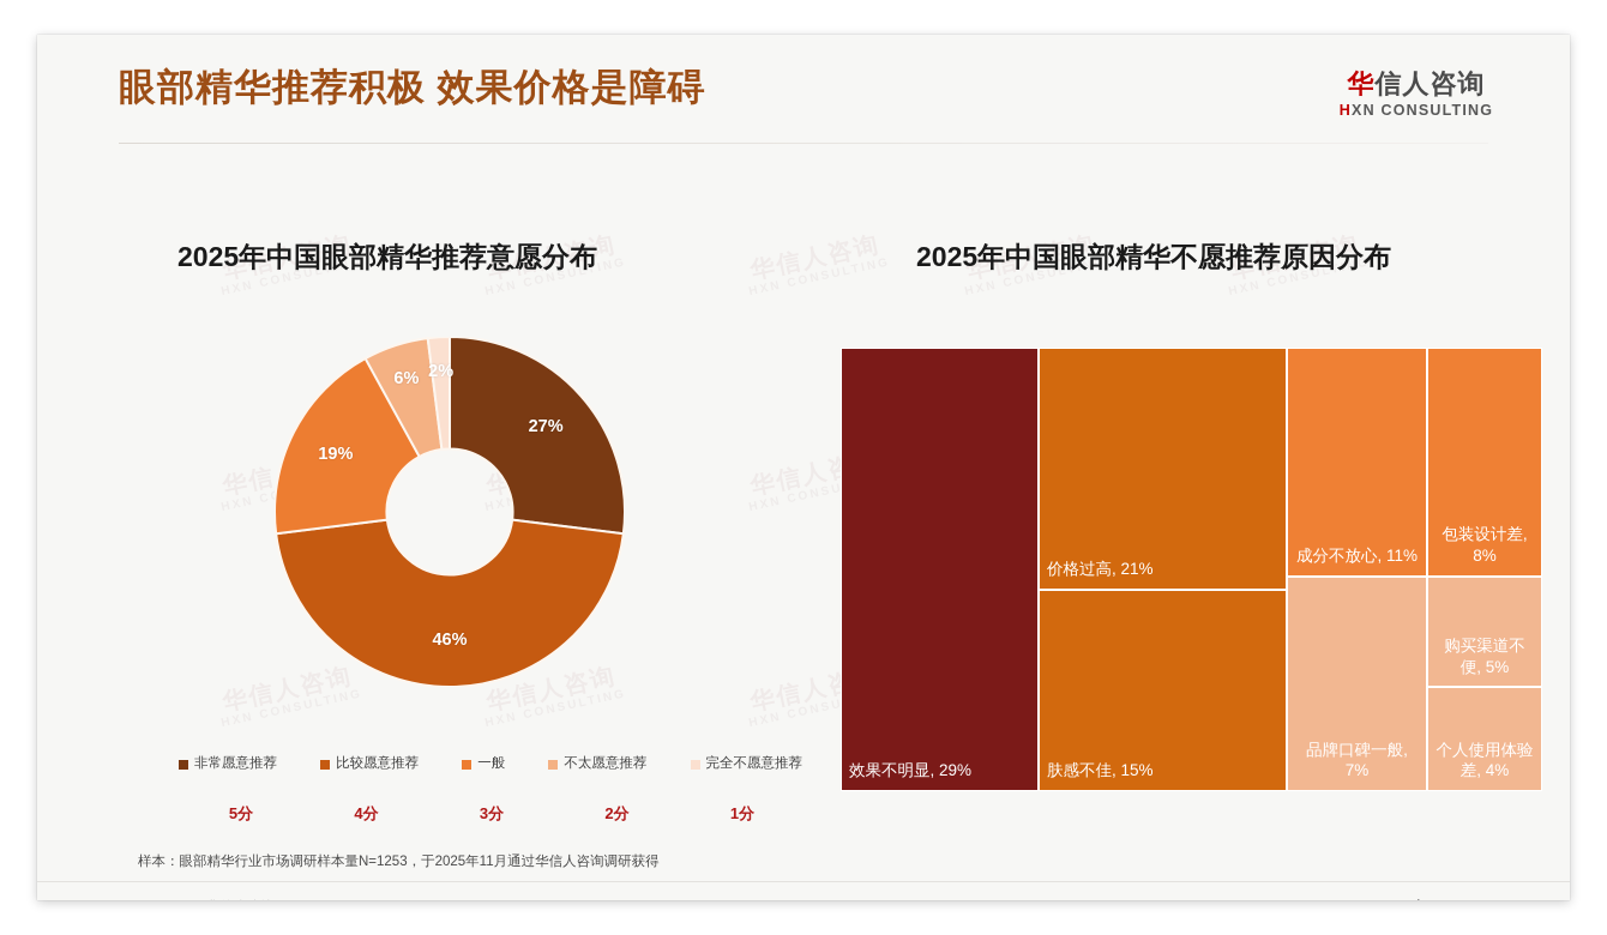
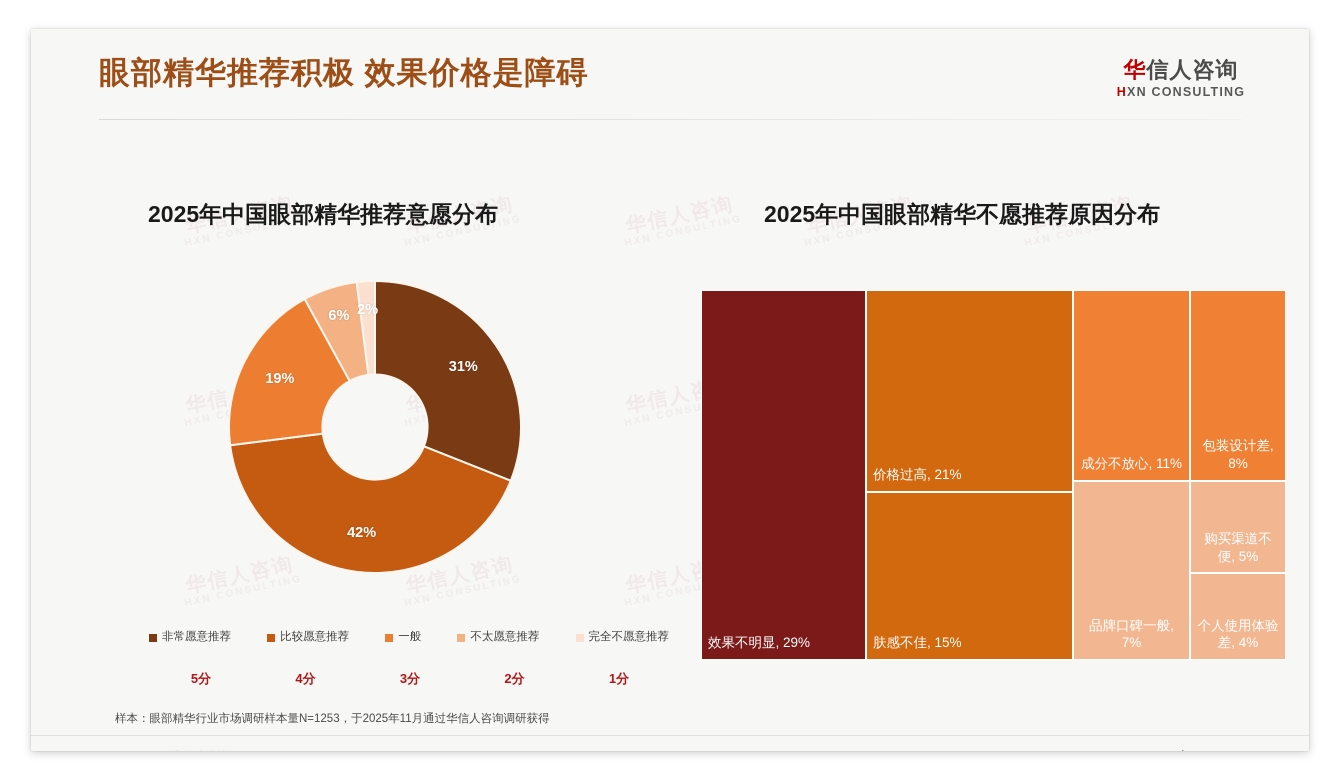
2025年中国眼部精华推荐意愿分布/非常愿意推荐: 27% -> 31%
2025年中国眼部精华推荐意愿分布/比较愿意推荐: 46% -> 42%
